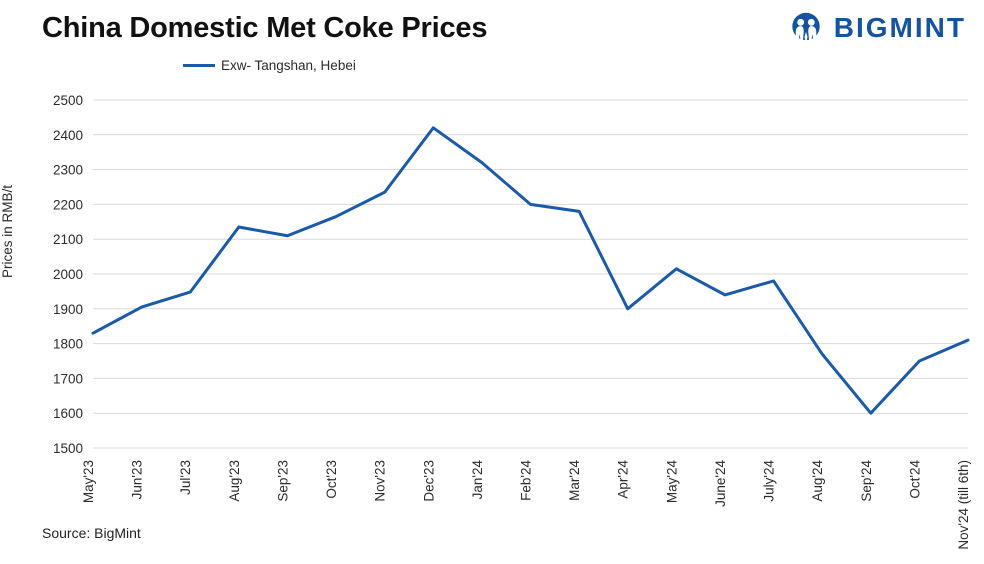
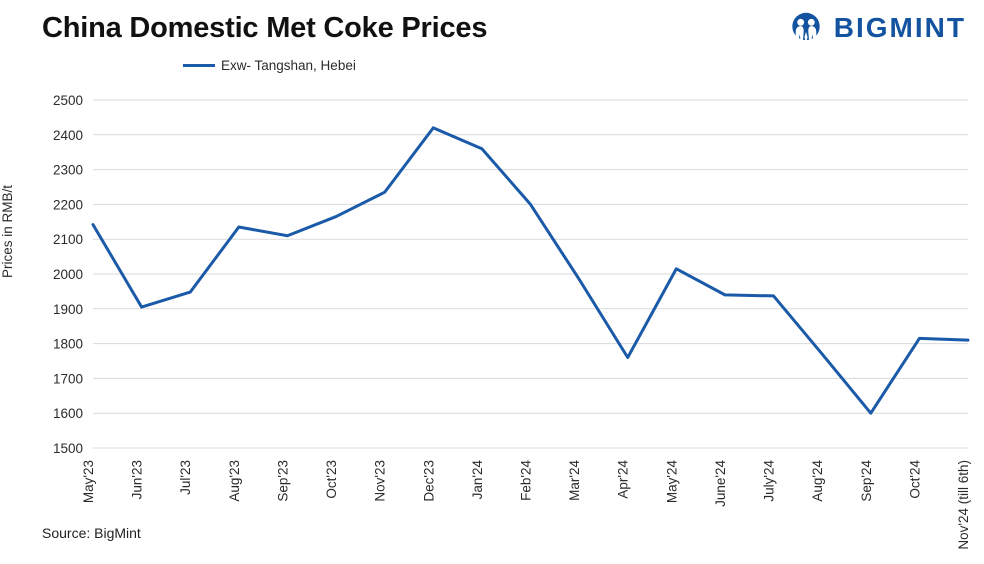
May'23: 1830 -> 2140
Jan'24: 2320 -> 2360
Mar'24: 2180 -> 1980
Apr'24: 1900 -> 1760
July'24: 1980 -> 1940
Oct'24: 1750 -> 1820
